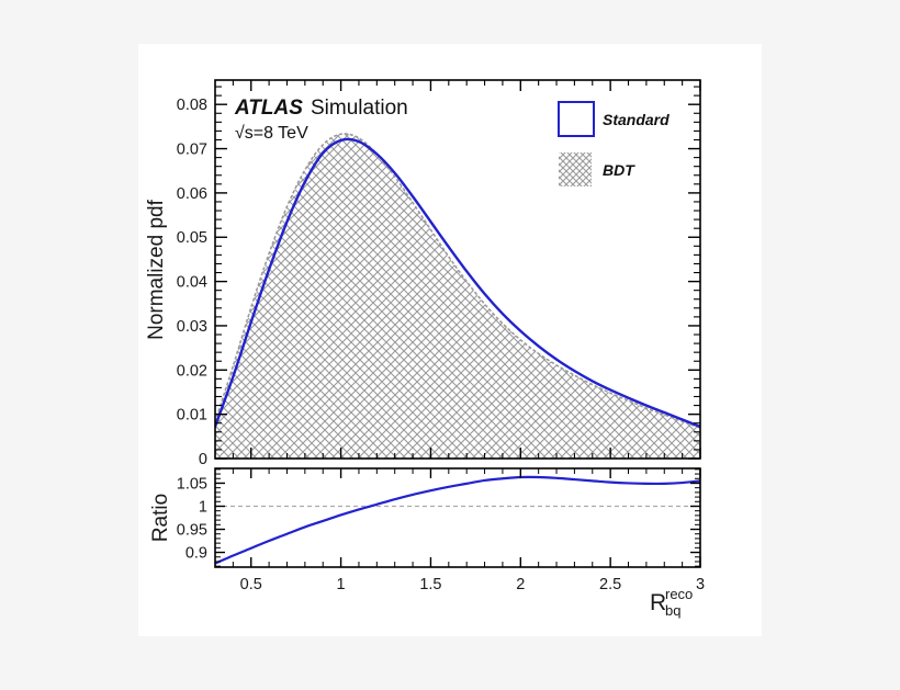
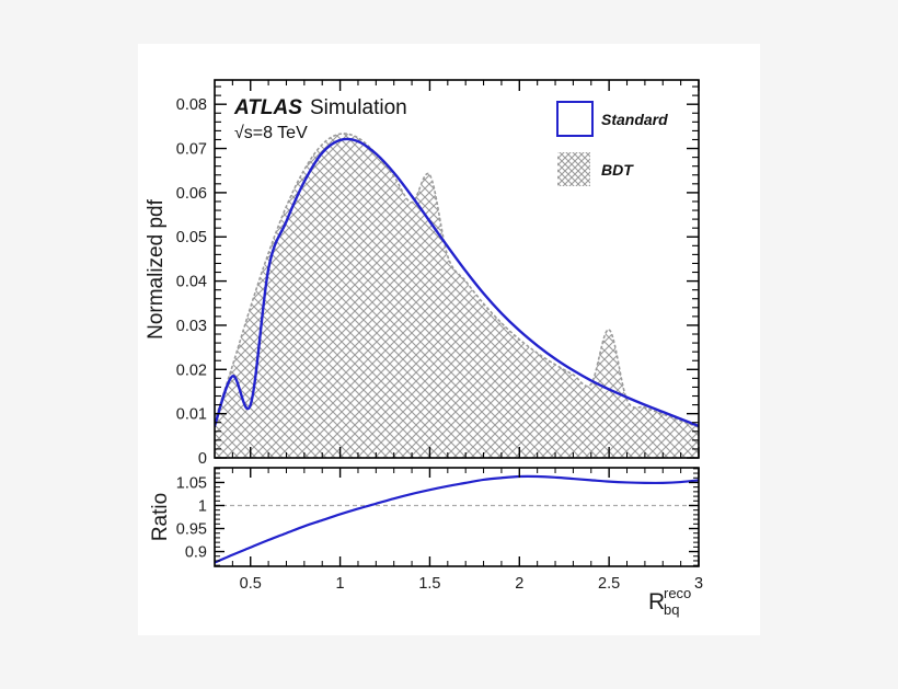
Standard/0.5: 0.031 -> 0.012
BDT/1.5: 0.052 -> 0.064
BDT/2.5: 0.015 -> 0.029
